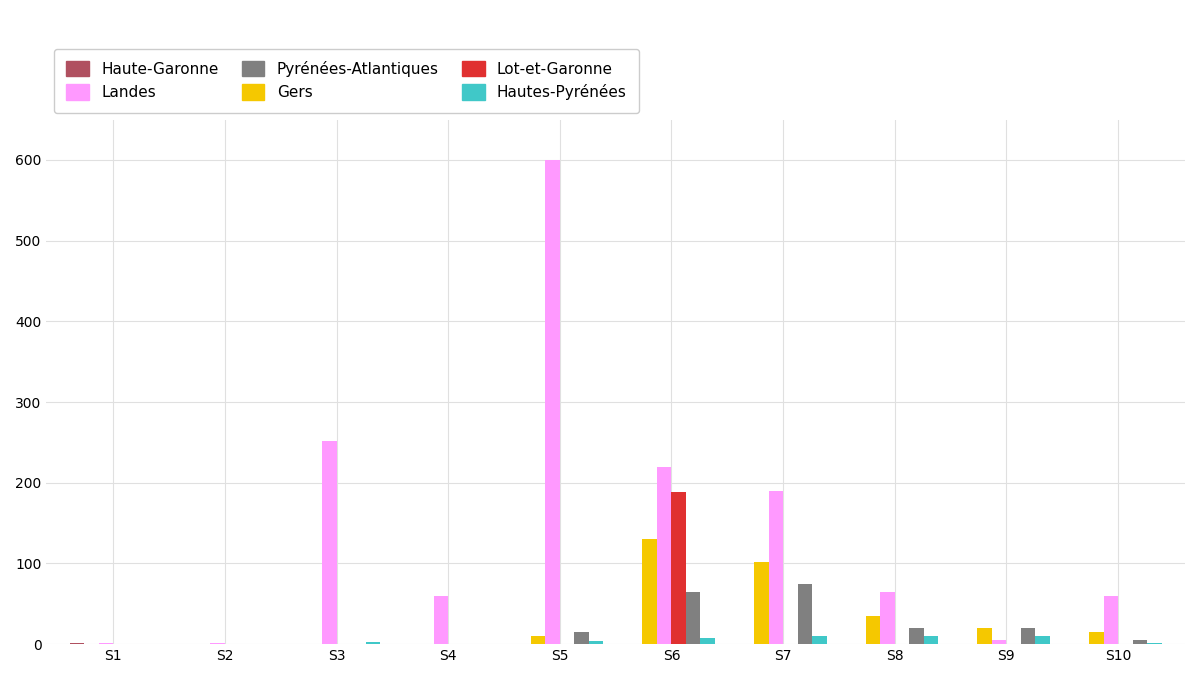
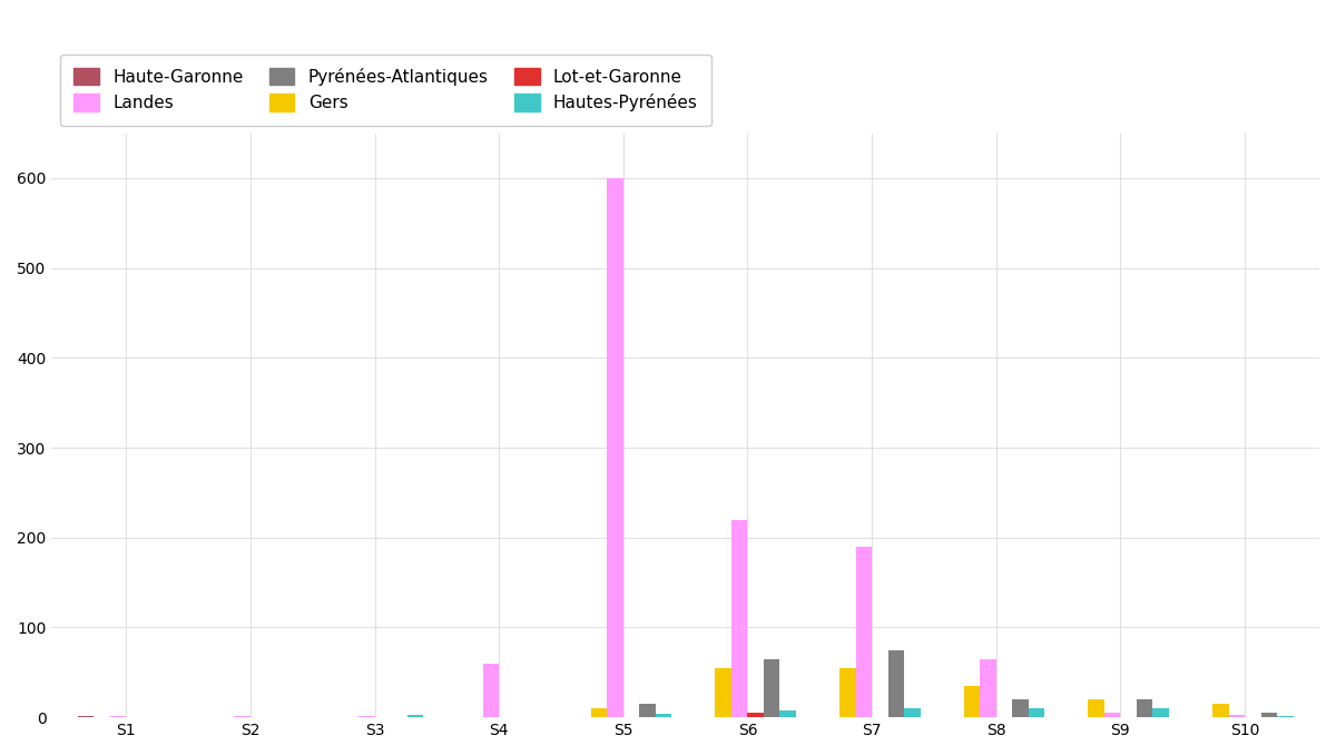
Landes/S3: 252 -> 1
Gers/S6: 130 -> 55
Lot-et-Garonne/S6: 188 -> 5
Gers/S7: 102 -> 55
Landes/S10: 60 -> 3
